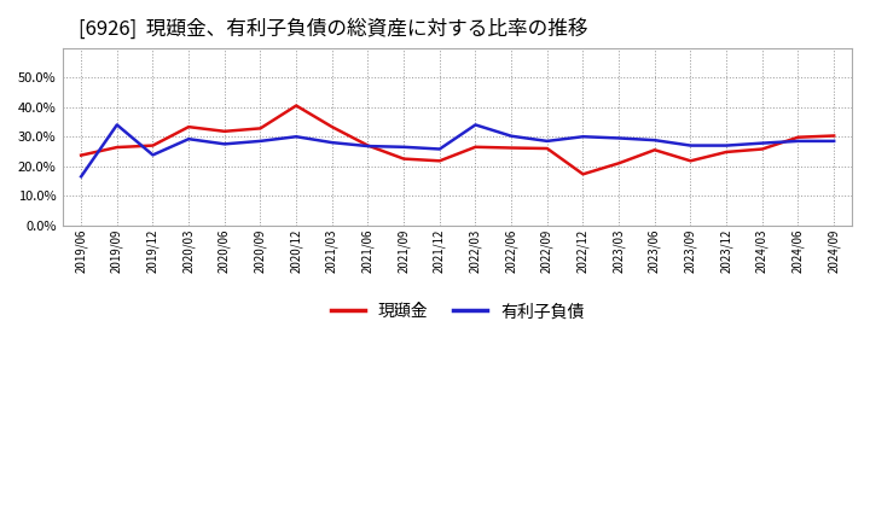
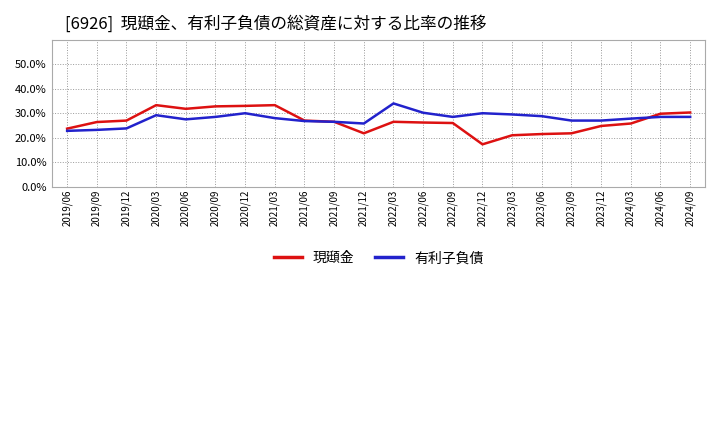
有利子負債/2019/06: 16.5% -> 22.8%
有利子負債/2019/09: 34.0% -> 23.2%
現頲金/2020/12: 40.5% -> 33.0%
現頲金/2021/09: 22.5% -> 26.5%
現頲金/2023/06: 25.5% -> 21.5%
